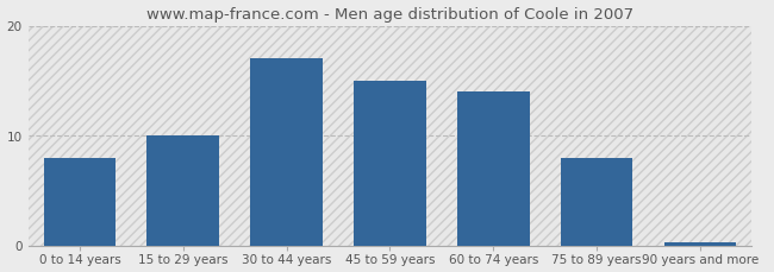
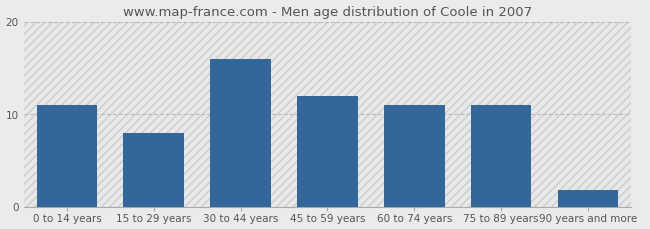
0 to 14 years: 8.0 -> 11.0
15 to 29 years: 10.0 -> 8.0
30 to 44 years: 17.0 -> 16.0
45 to 59 years: 15.0 -> 12.0
60 to 74 years: 14.0 -> 11.0
75 to 89 years: 8.0 -> 11.0
90 years and more: 0.3 -> 1.8
